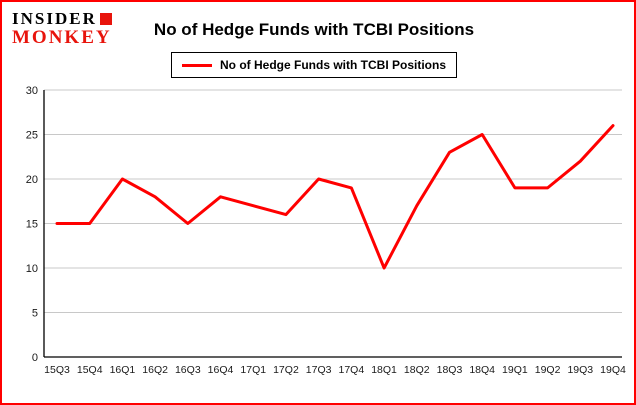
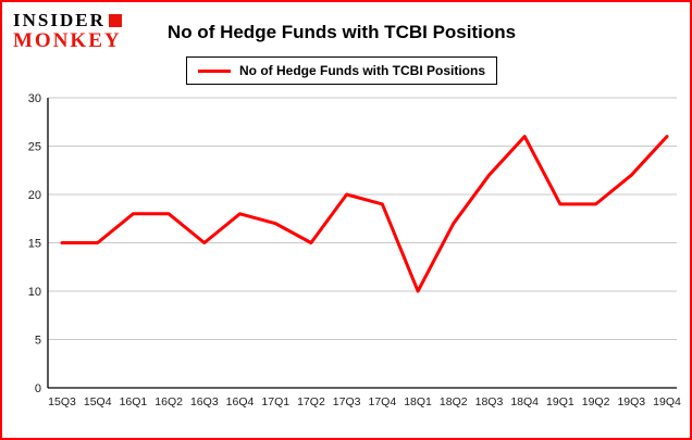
16Q1: 20 -> 18
17Q2: 16 -> 15
18Q3: 23 -> 22
18Q4: 25 -> 26
